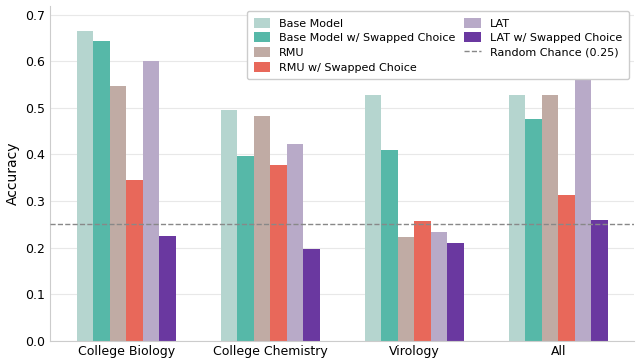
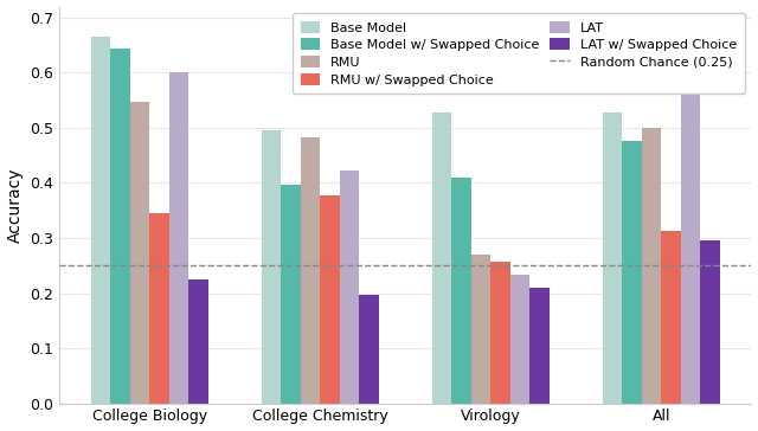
RMU/Virology: 0.222 -> 0.270
RMU/All: 0.527 -> 0.500
LAT w/ Swapped Choice/All: 0.260 -> 0.295
